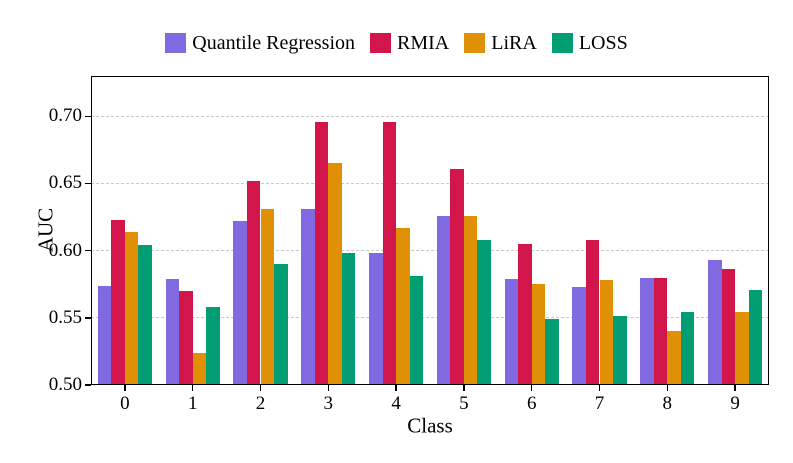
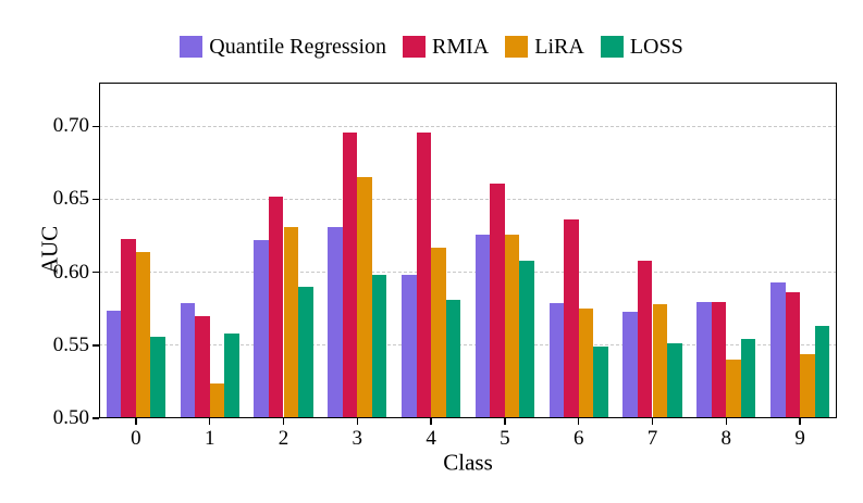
LOSS/0: 0.604 -> 0.556
RMIA/6: 0.605 -> 0.636
LiRA/9: 0.554 -> 0.544
LOSS/9: 0.571 -> 0.563
